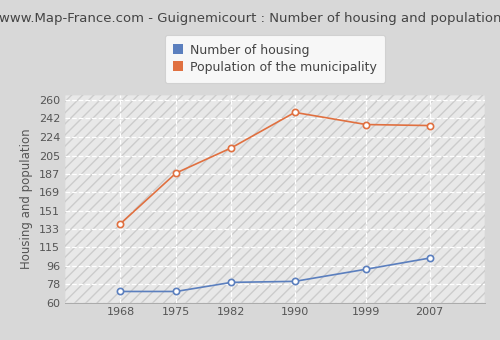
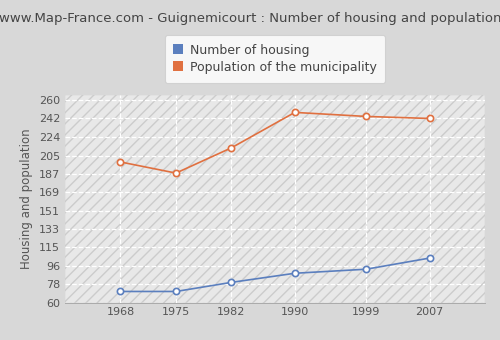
Population of the municipality/1968: 138 -> 199
Number of housing/1990: 81 -> 89
Population of the municipality/1999: 236 -> 244
Population of the municipality/2007: 235 -> 242
